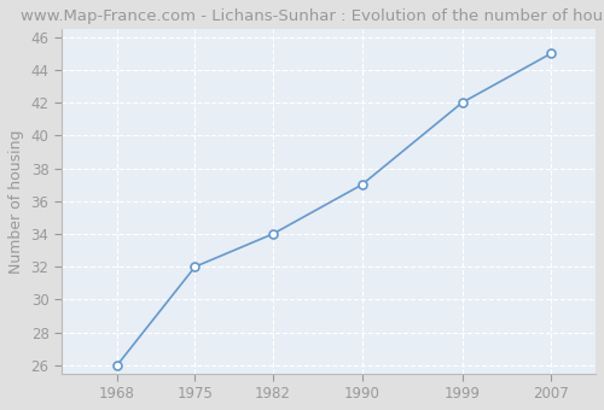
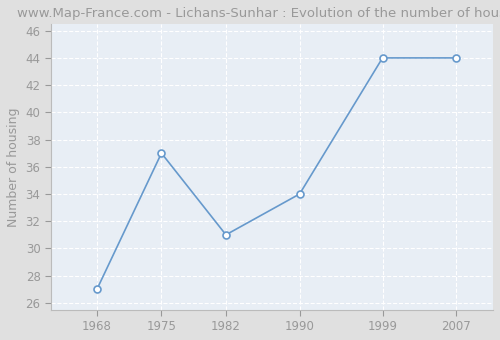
1968: 26 -> 27
1975: 32 -> 37
1982: 34 -> 31
1990: 37 -> 34
1999: 42 -> 44
2007: 45 -> 44
